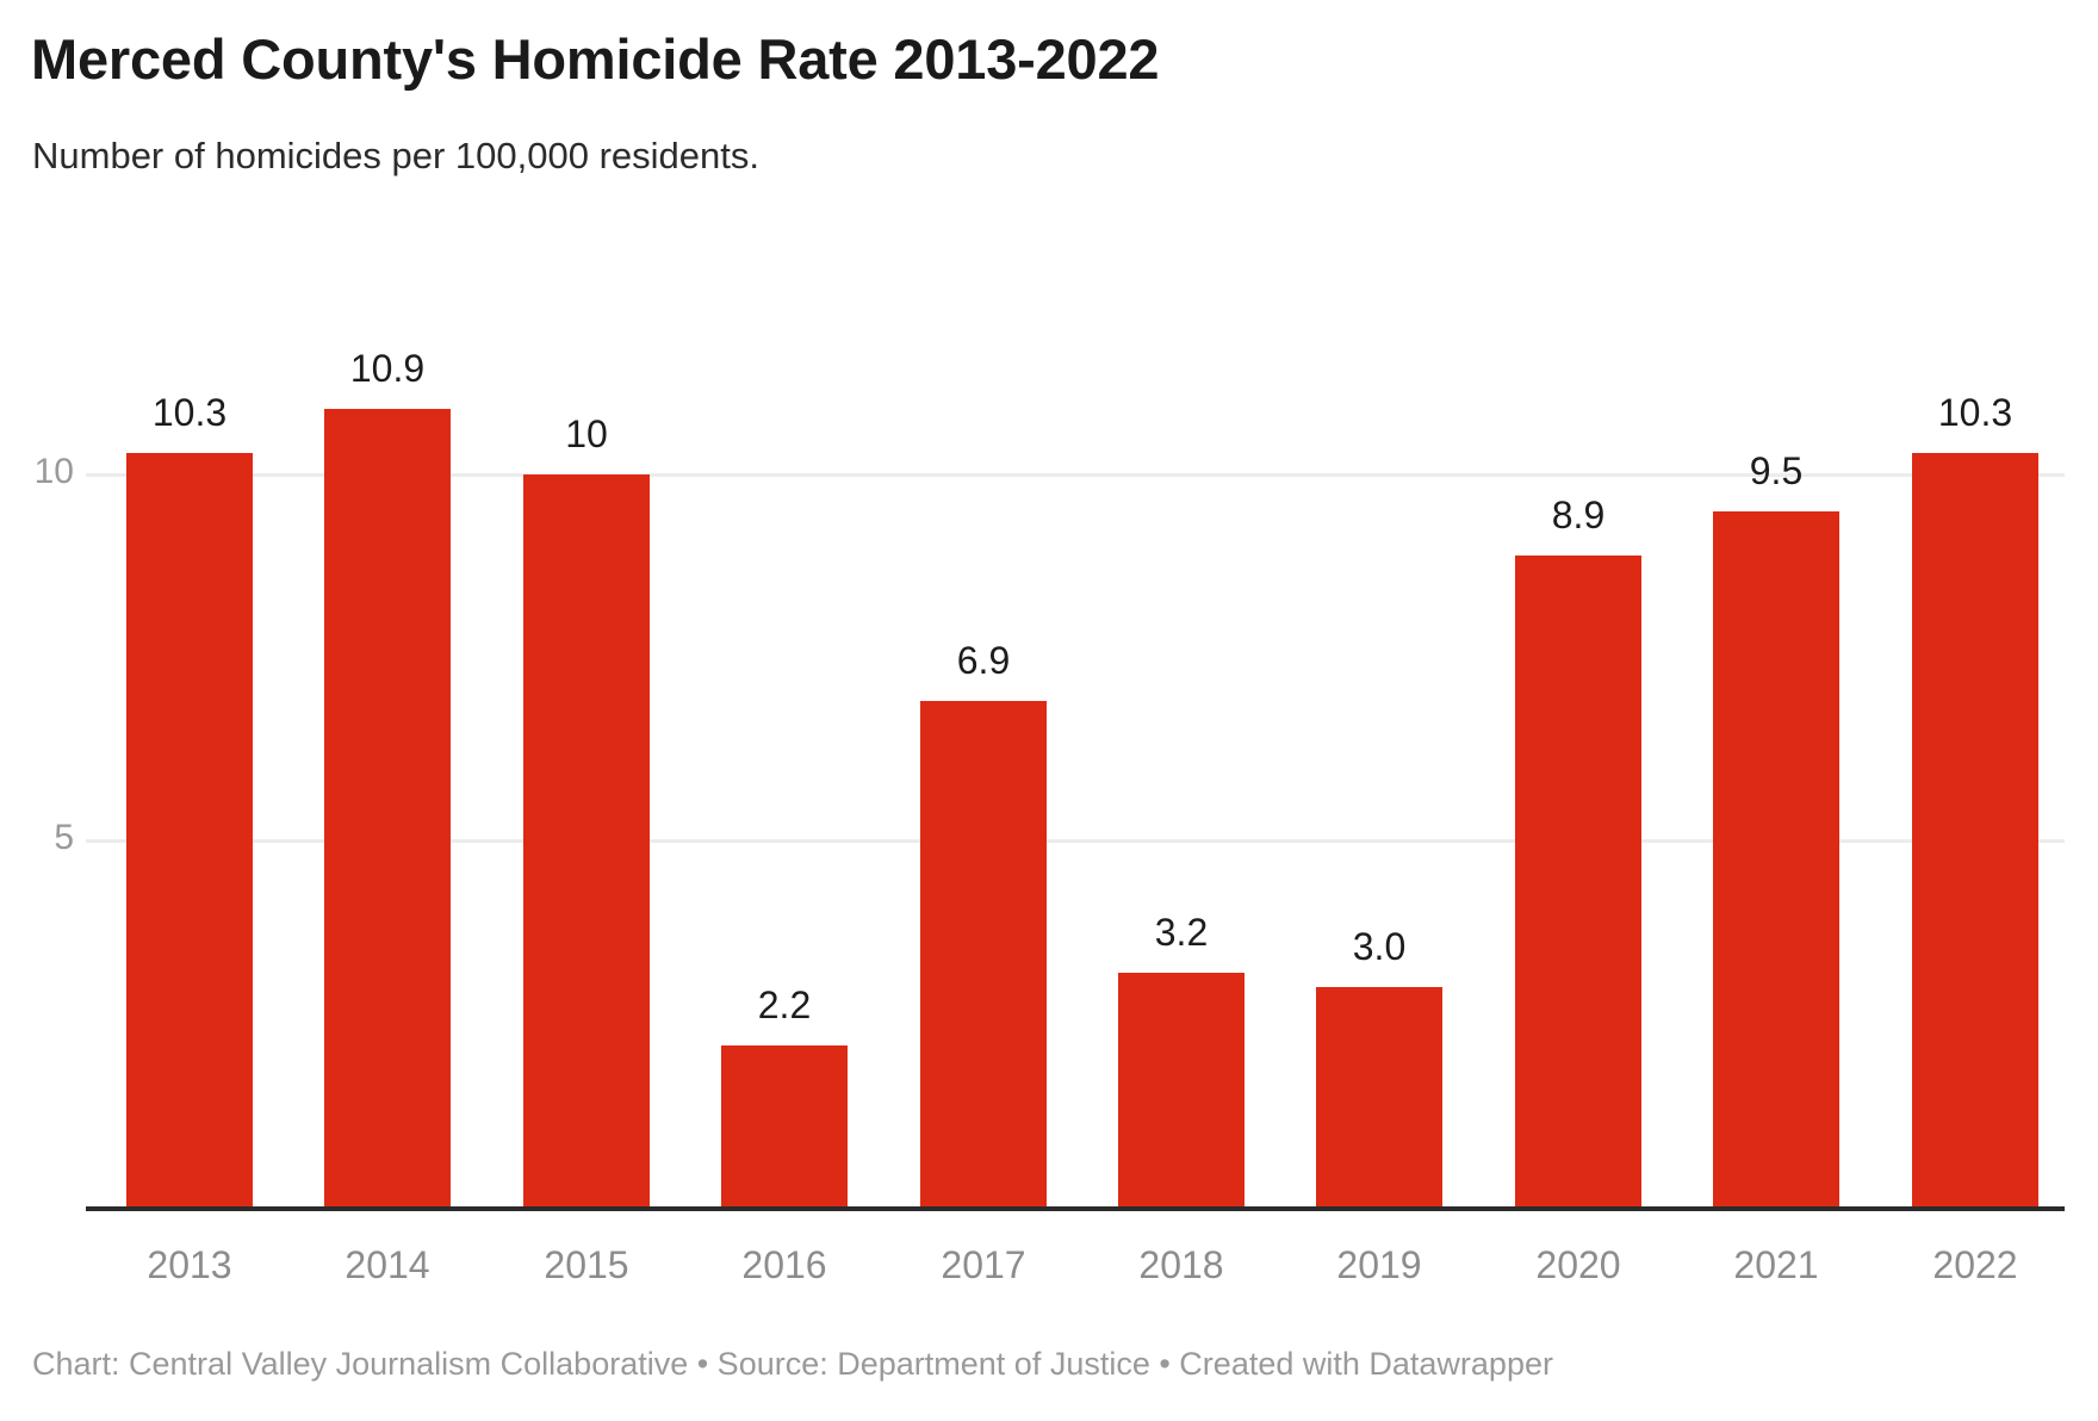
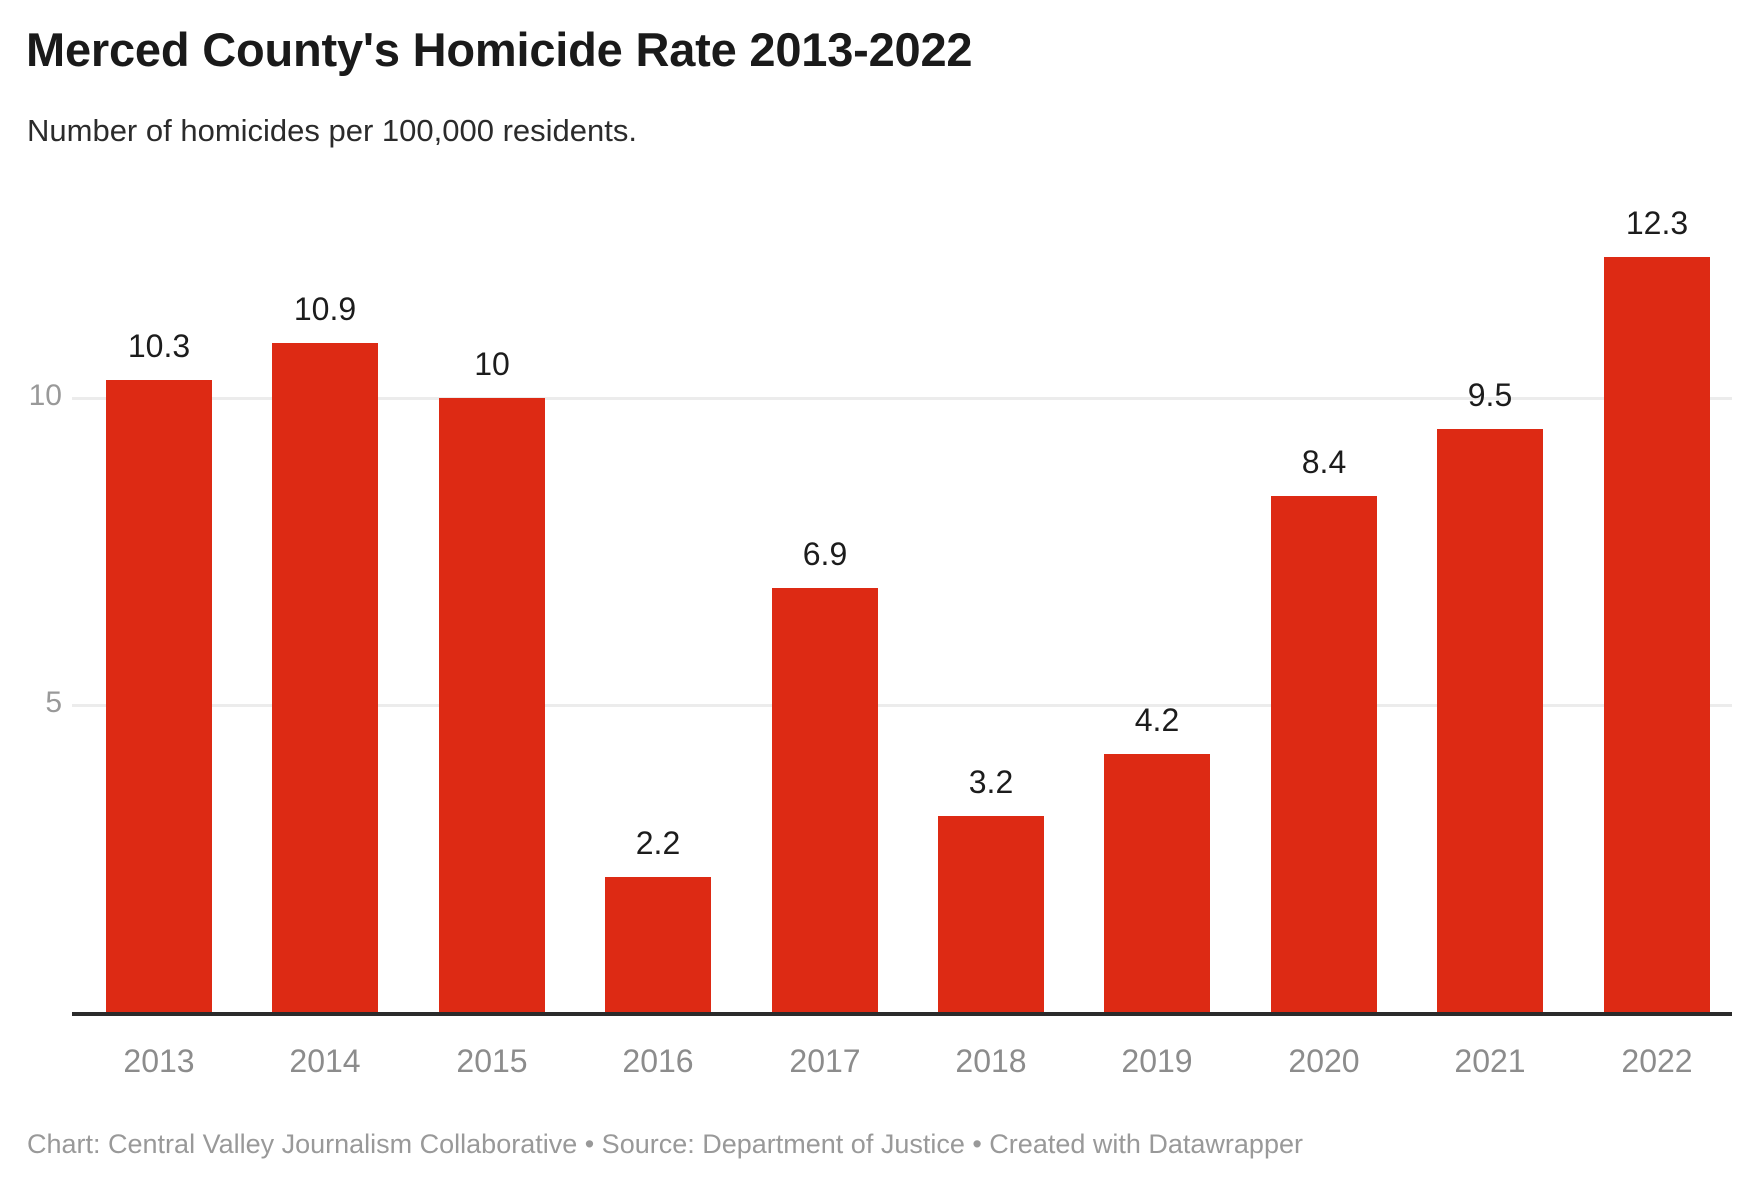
2019: 3.0 -> 4.2
2020: 8.9 -> 8.4
2022: 10.3 -> 12.3
